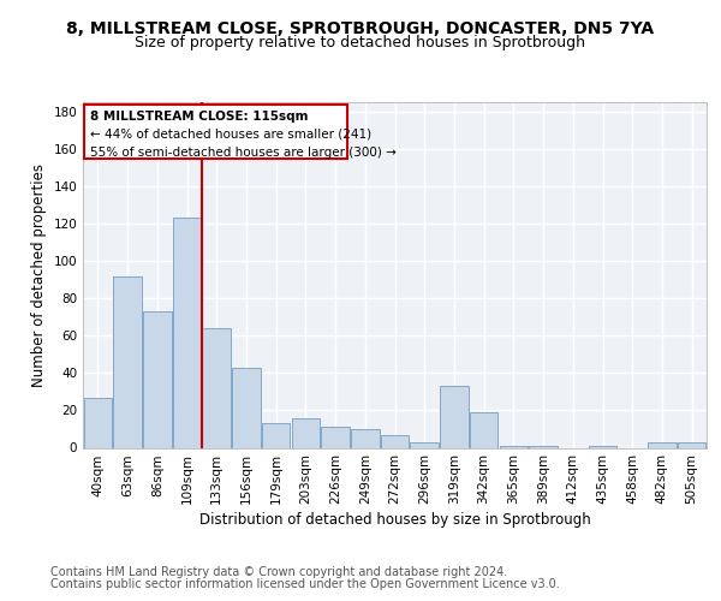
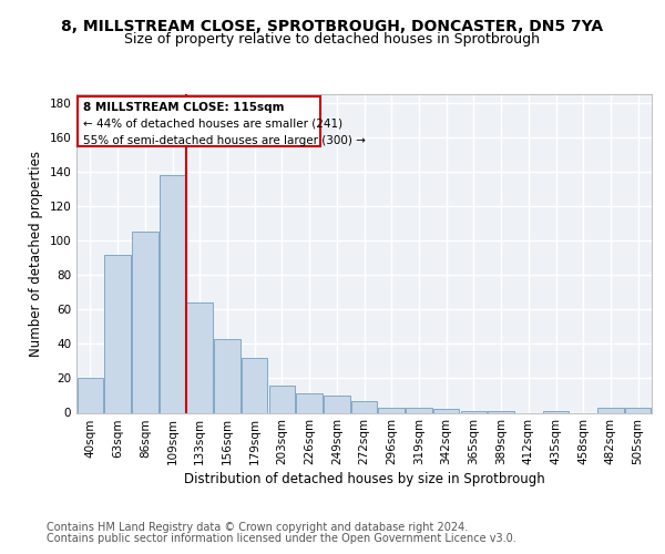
40sqm: 27 -> 20
86sqm: 73 -> 105
109sqm: 123 -> 138
179sqm: 13 -> 32
319sqm: 33 -> 3
342sqm: 19 -> 2
